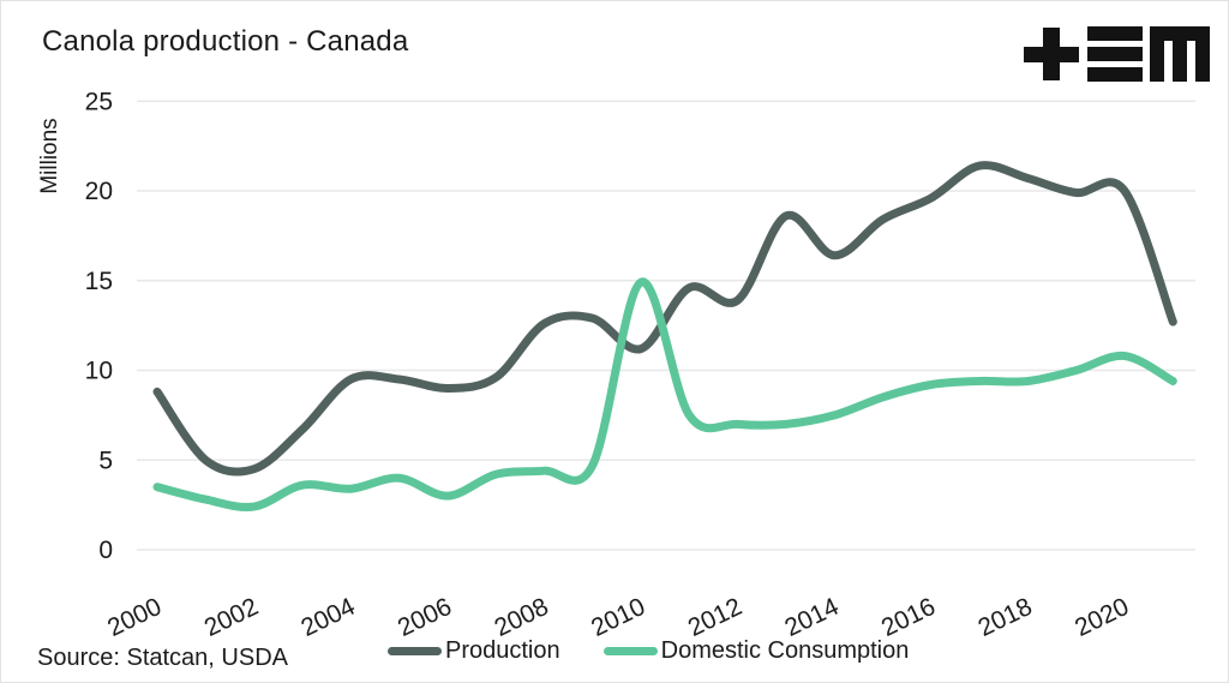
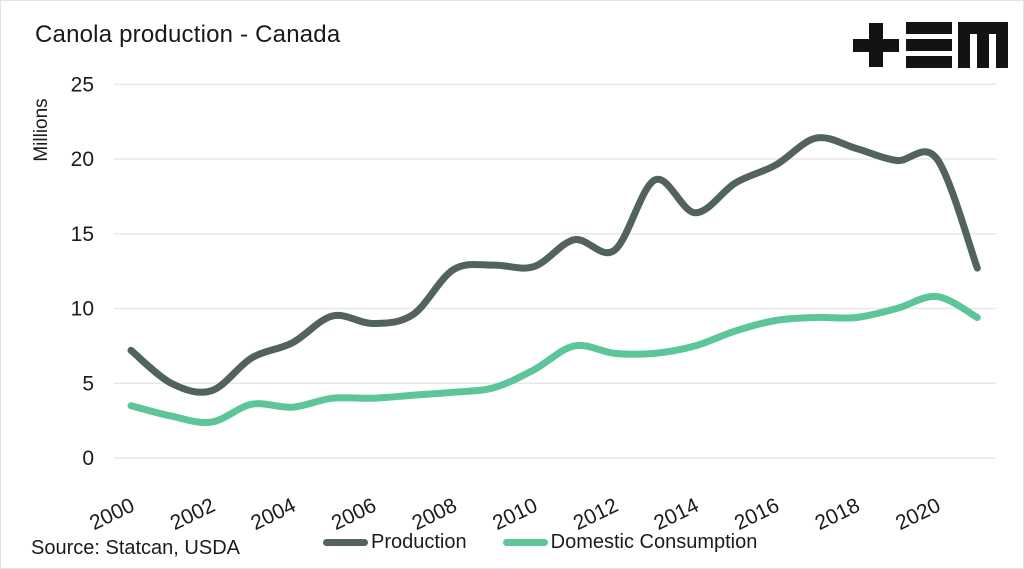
Production/2000: 8.8 -> 7.2
Production/2004: 9.5 -> 7.7
Domestic Consumption/2006: 3.0 -> 4.0
Production/2010: 11.2 -> 12.8
Domestic Consumption/2010: 14.9 -> 5.9
